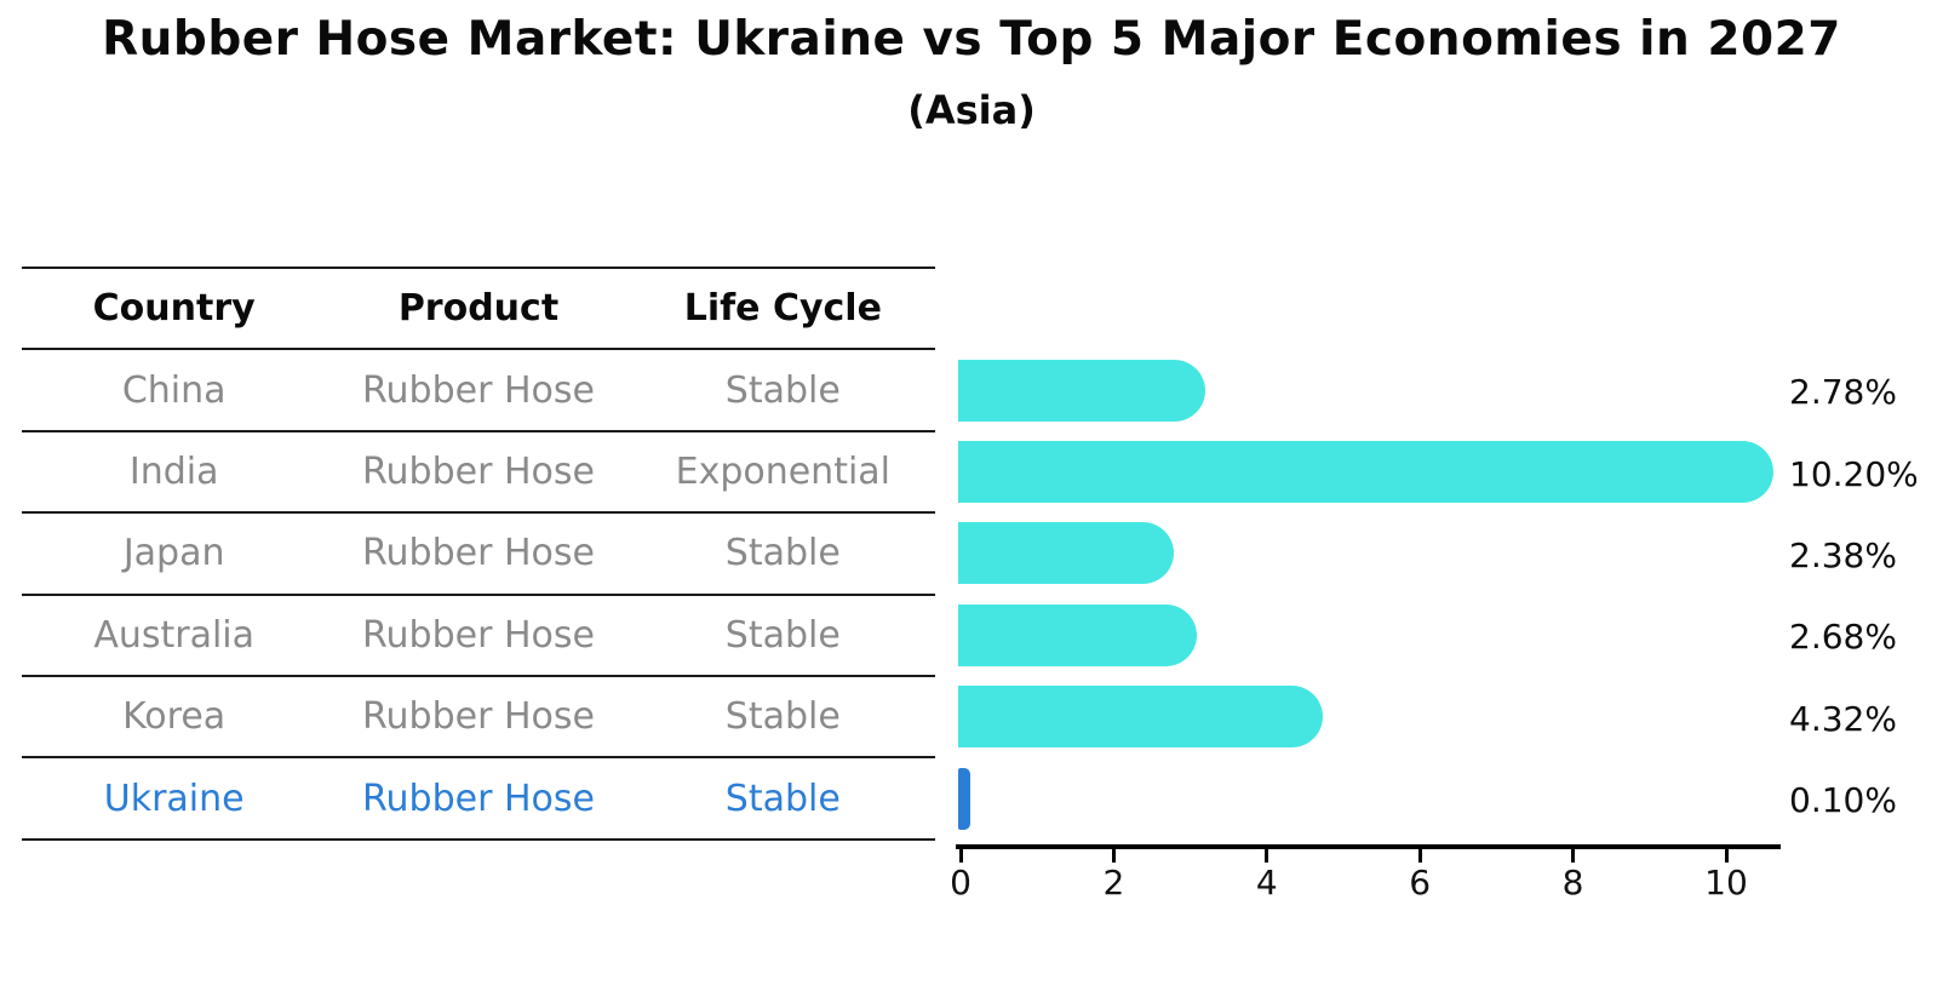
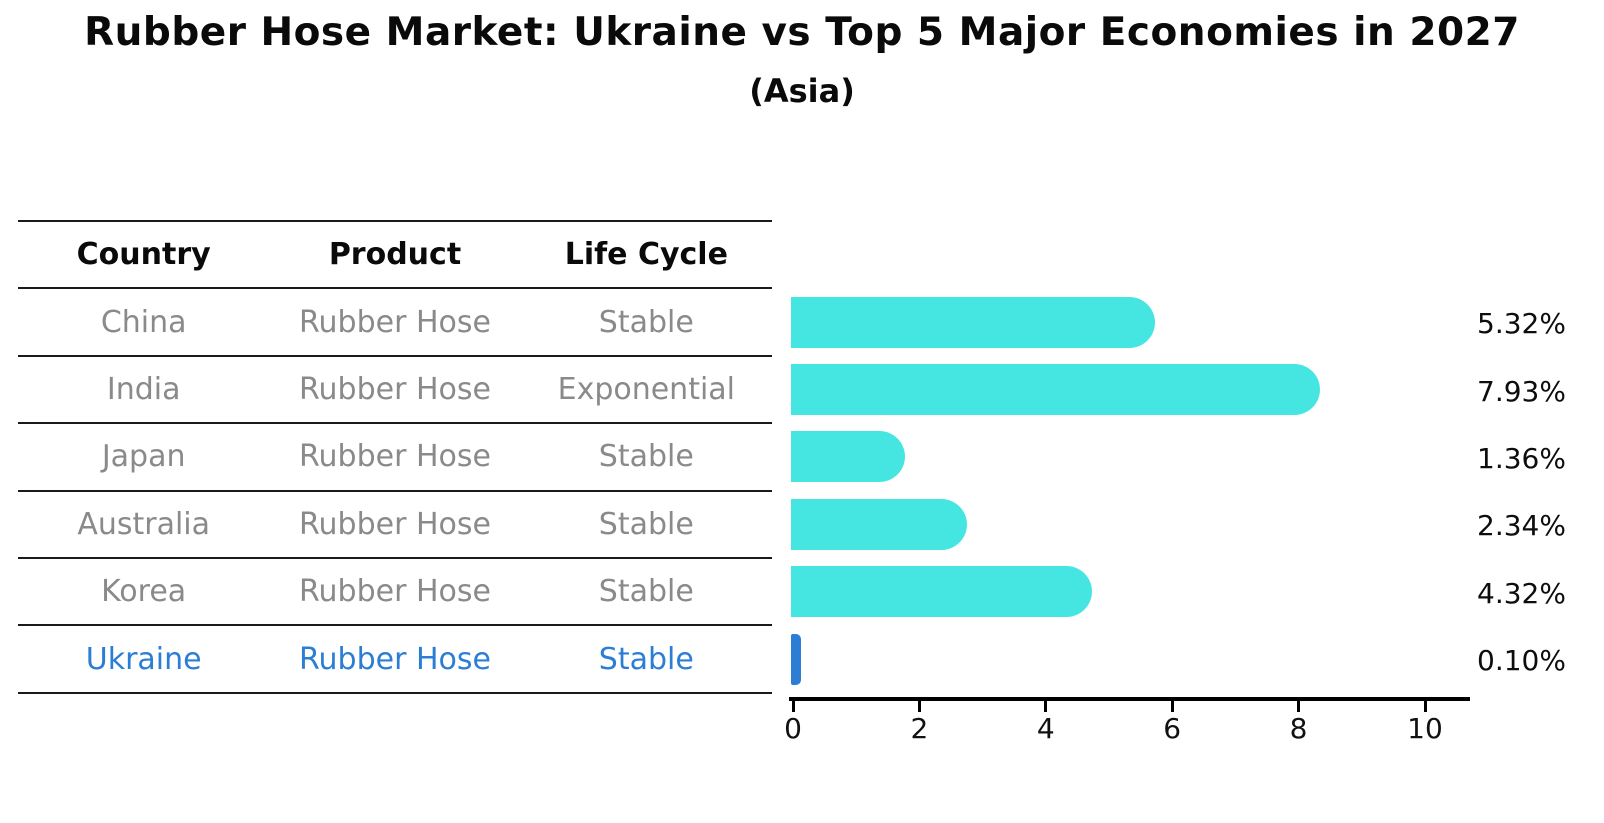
China: 2.78% -> 5.32%
India: 10.20% -> 7.93%
Japan: 2.38% -> 1.36%
Australia: 2.68% -> 2.34%
